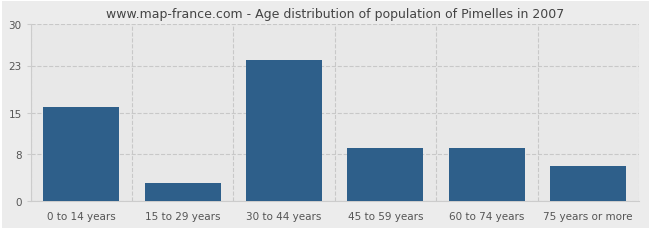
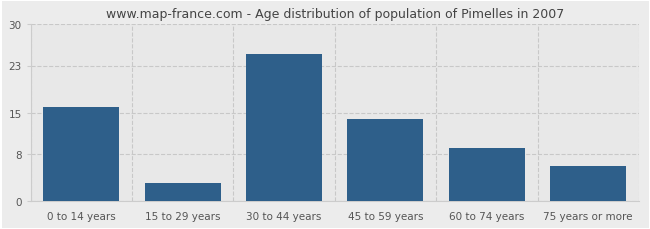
30 to 44 years: 24 -> 25
45 to 59 years: 9 -> 14
